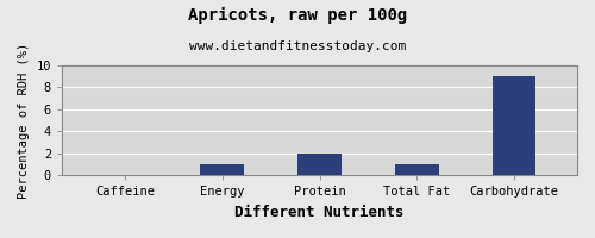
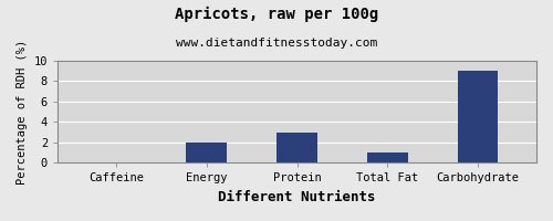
Energy: 1 -> 2
Protein: 2 -> 3
